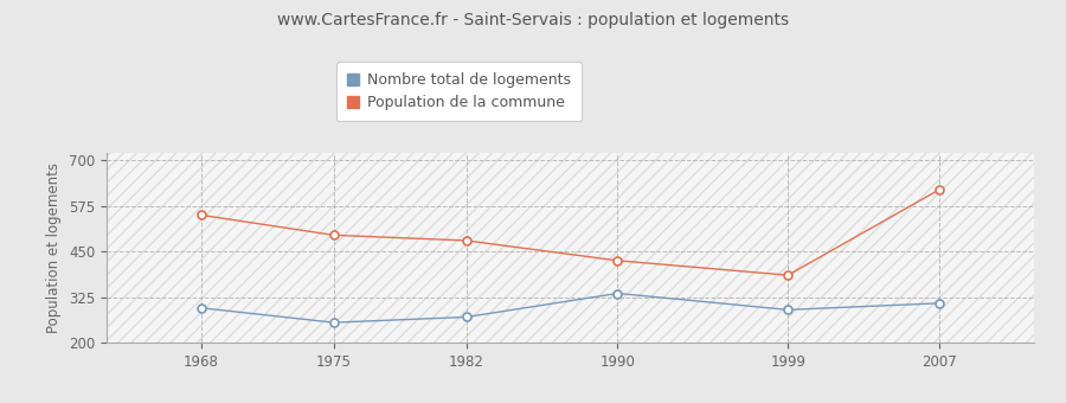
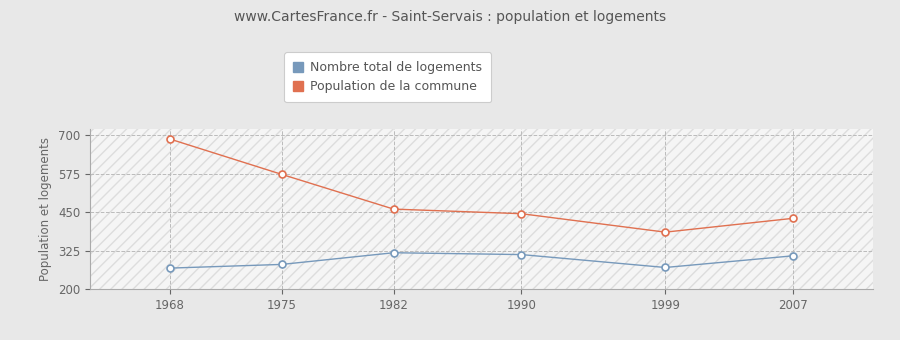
Nombre total de logements/1968: 295 -> 268
Population de la commune/1968: 550 -> 688
Nombre total de logements/1975: 255 -> 280
Population de la commune/1975: 495 -> 573
Nombre total de logements/1982: 270 -> 318
Population de la commune/1982: 480 -> 460
Nombre total de logements/1990: 335 -> 312
Population de la commune/1990: 425 -> 445
Nombre total de logements/1999: 290 -> 270
Population de la commune/2007: 620 -> 430
